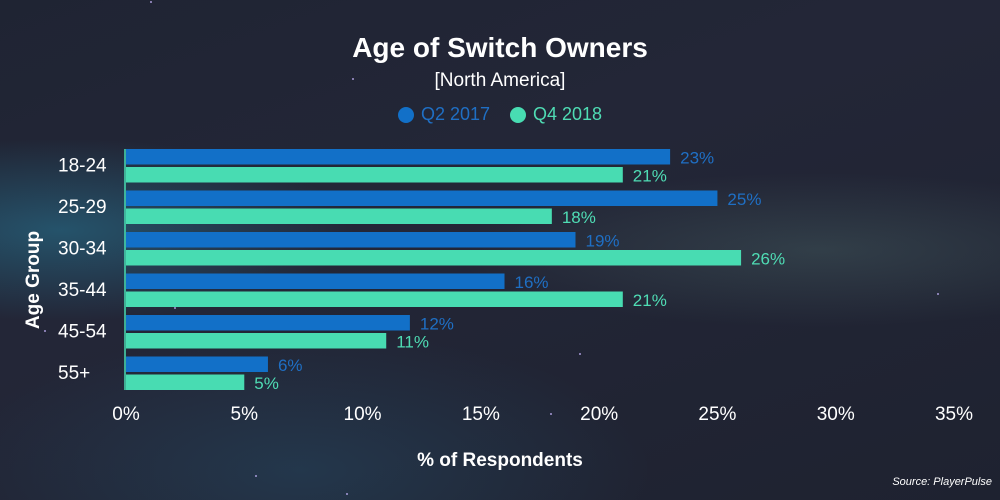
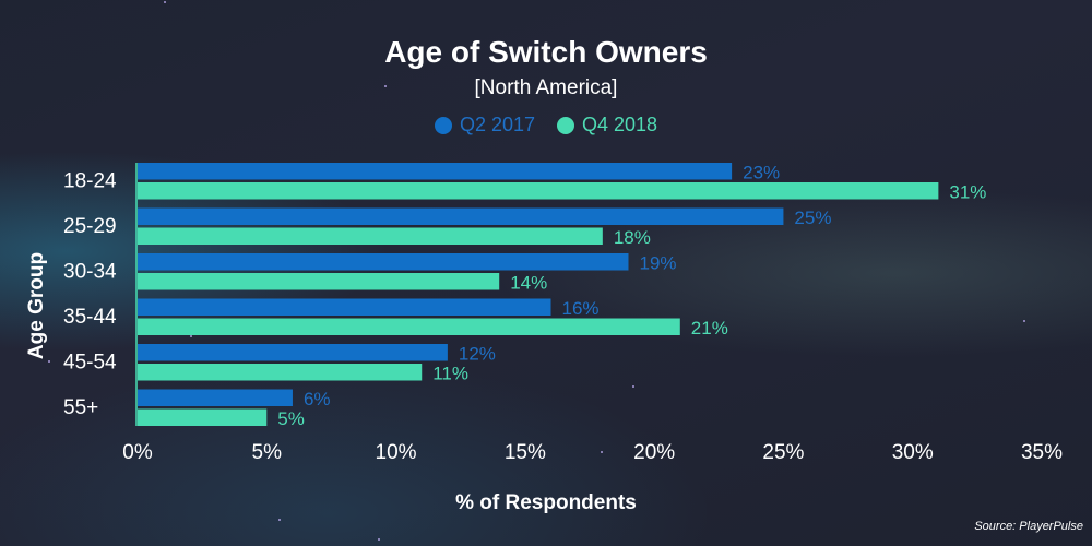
Q4 2018/18-24: 21% -> 31%
Q4 2018/30-34: 26% -> 14%
